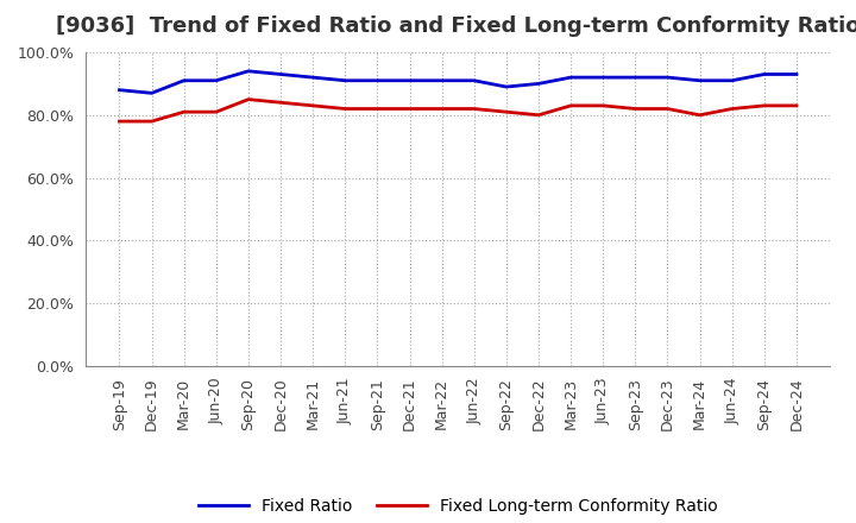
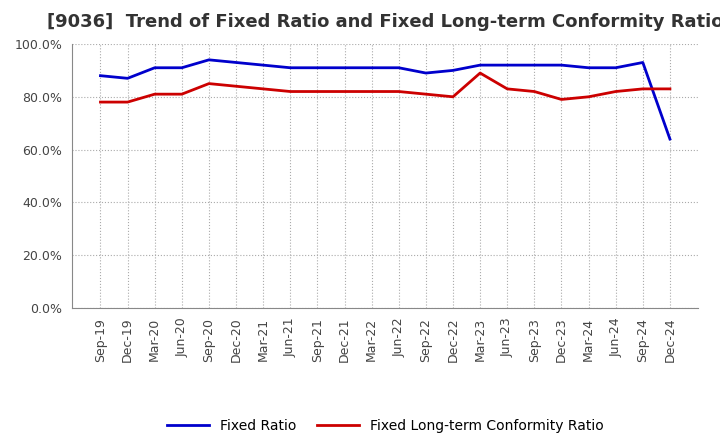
Fixed Long-term Conformity Ratio/Mar-23: 83% -> 89%
Fixed Long-term Conformity Ratio/Dec-23: 82% -> 79%
Fixed Ratio/Dec-24: 93% -> 64%
